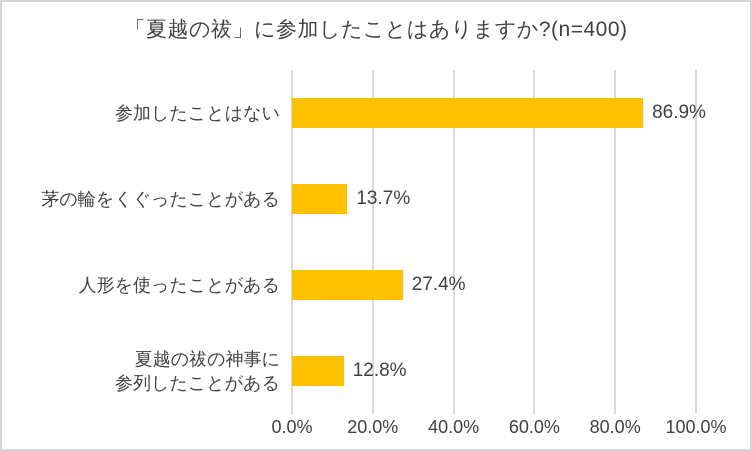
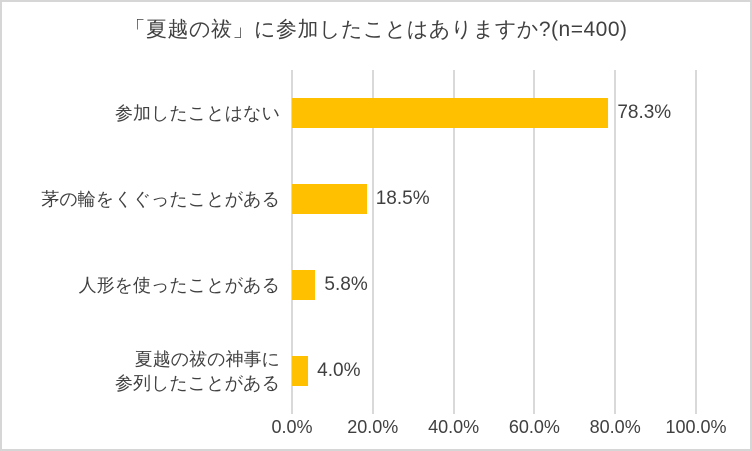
参加したことはない: 86.9% -> 78.3%
茅の輪をくぐったことがある: 13.7% -> 18.5%
人形を使ったことがある: 27.4% -> 5.8%
夏越の祓の神事に 参列したことがある: 12.8% -> 4.0%
